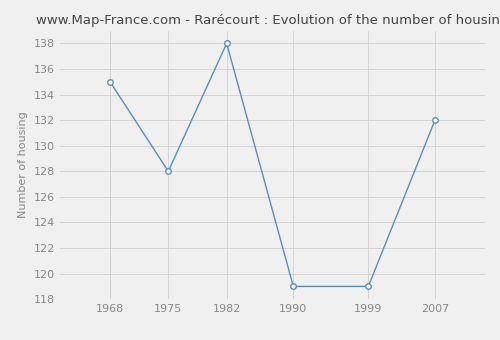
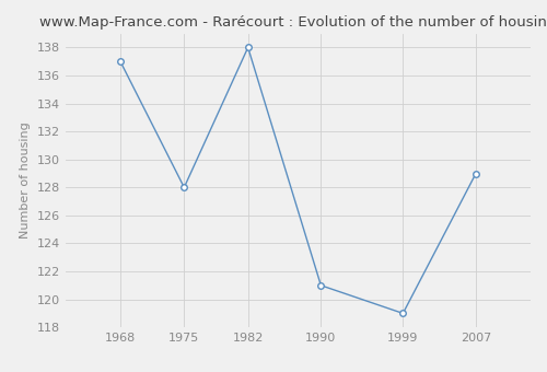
1968: 135 -> 137
1990: 119 -> 121
2007: 132 -> 129
